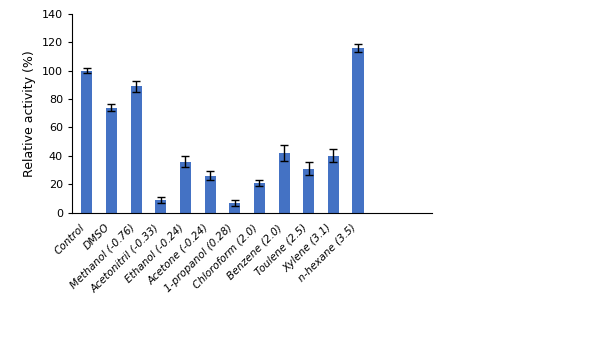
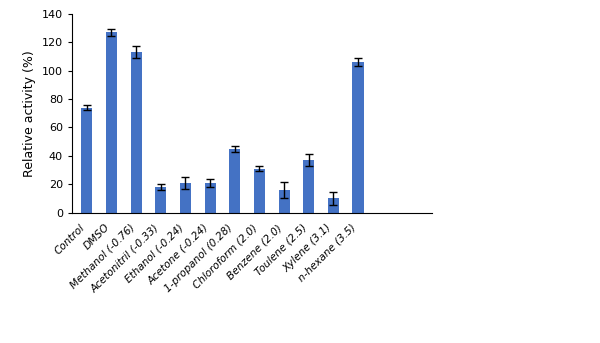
Control: 100 -> 74
DMSO: 74 -> 127
Methanol (-0.76): 89 -> 113
Acetonitril (-0.33): 9 -> 18
Ethanol (-0.24): 36 -> 21
Acetone (-0.24): 26 -> 21
1-propanol (0.28): 7 -> 45
Chloroform (2.0): 21 -> 31
Benzene (2.0): 42 -> 16
Toulene (2.5): 31 -> 37
Xylene (3.1): 40 -> 10
n-hexane (3.5): 116 -> 106
